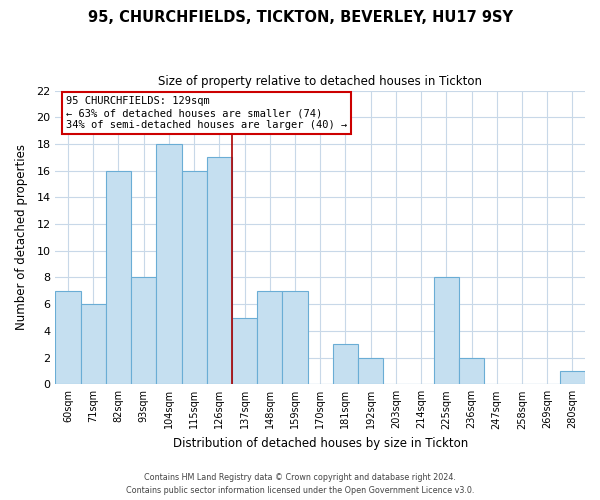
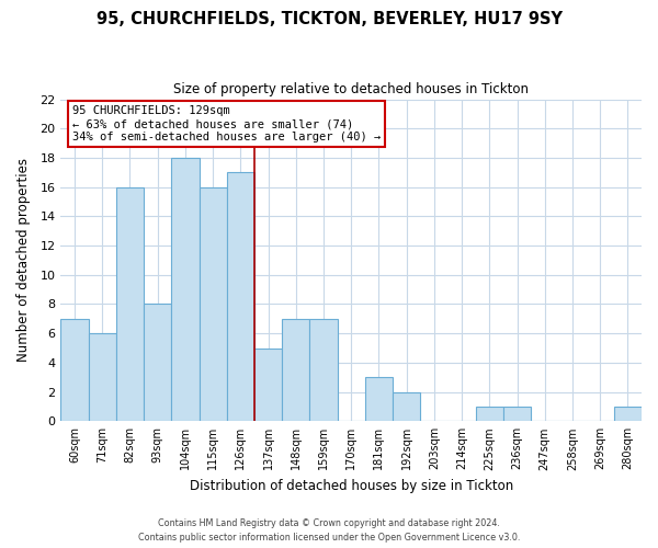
225sqm: 8 -> 1
236sqm: 2 -> 1
